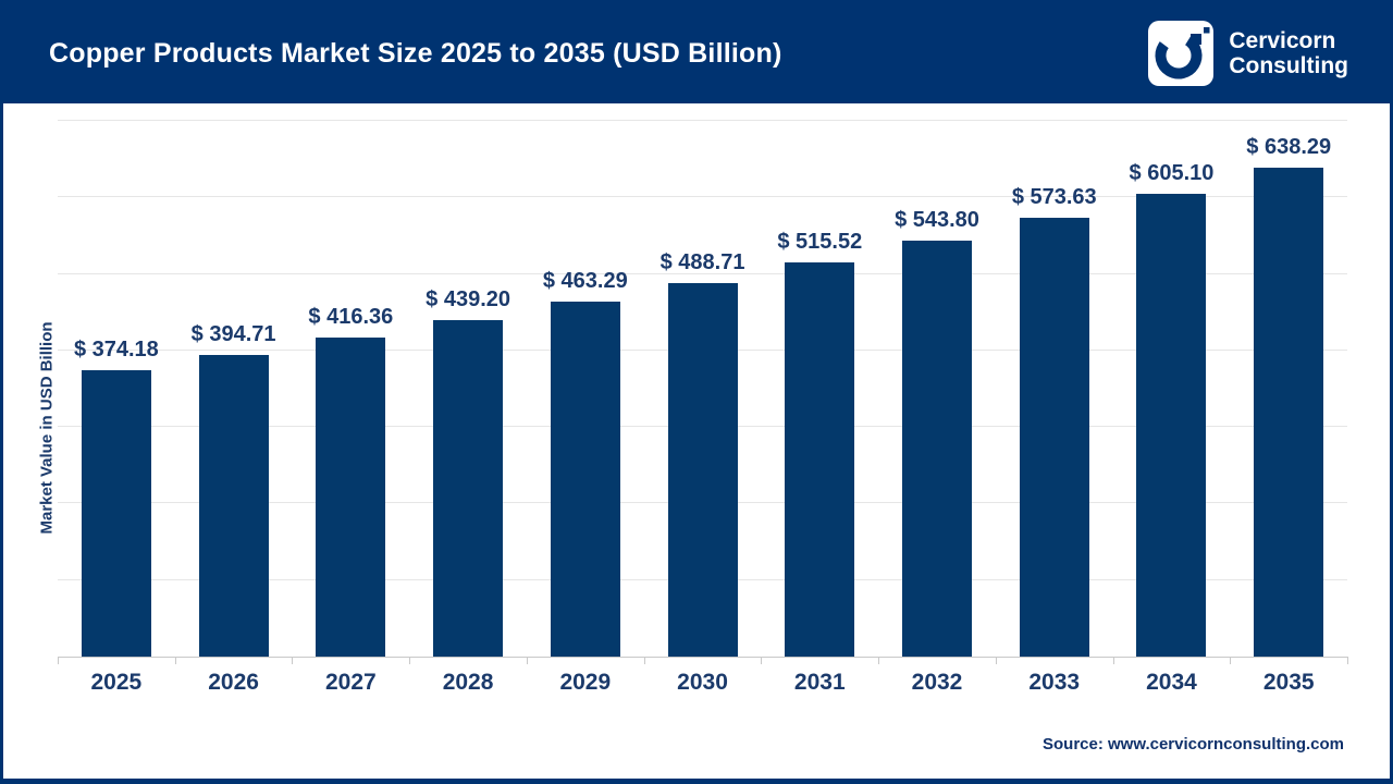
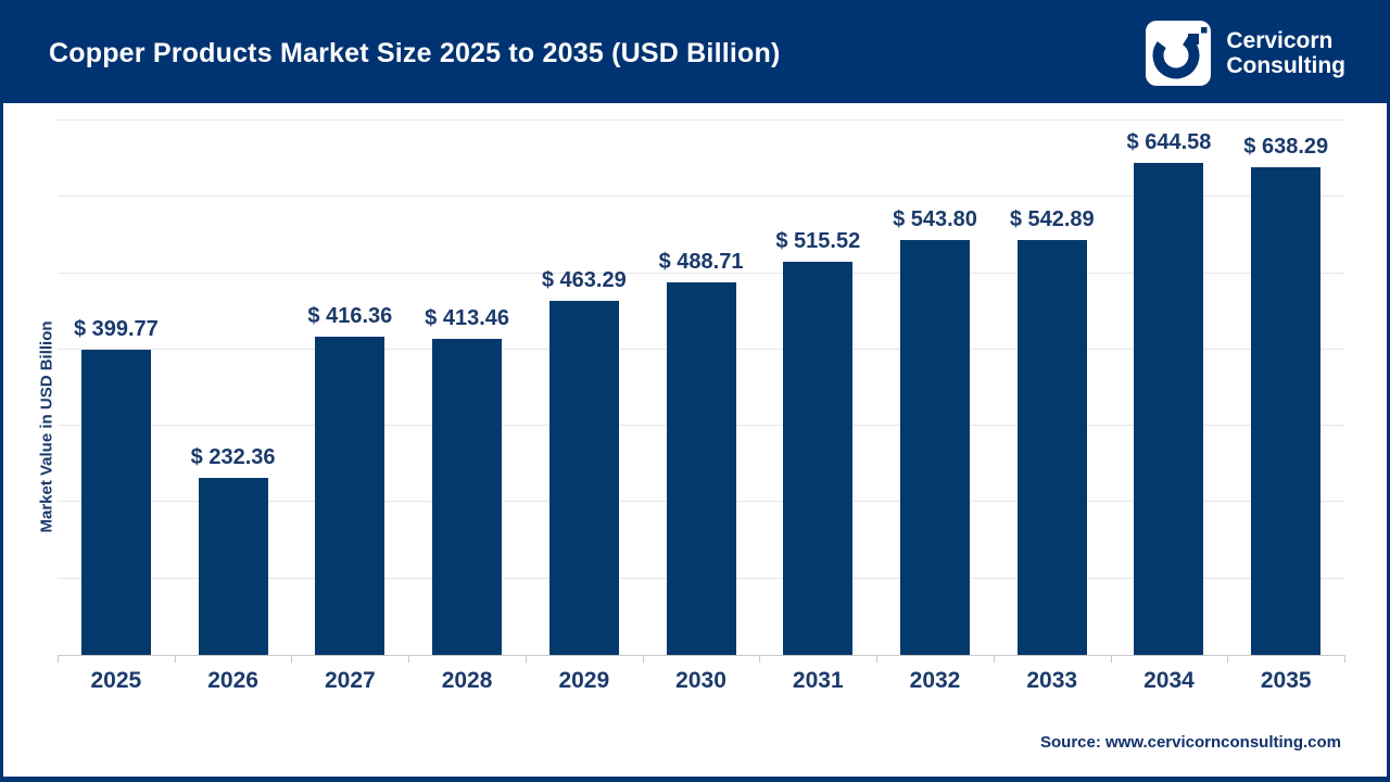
2025: 374.18 -> 399.77
2026: 394.71 -> 232.36
2028: 439.20 -> 413.46
2033: 573.63 -> 542.89
2034: 605.10 -> 644.58
